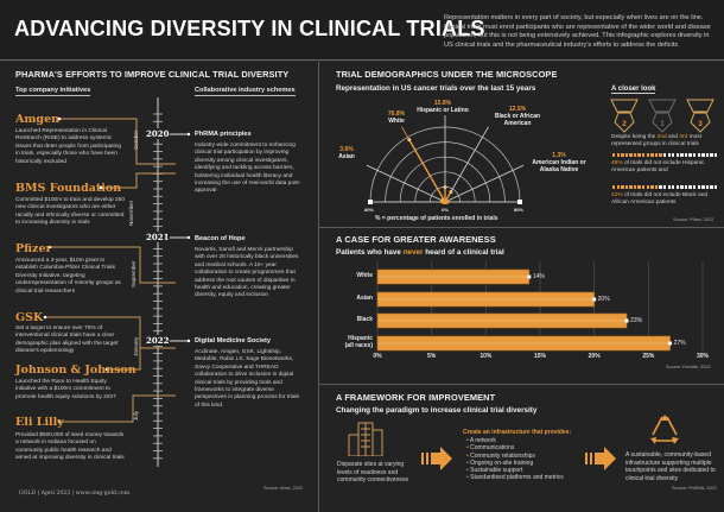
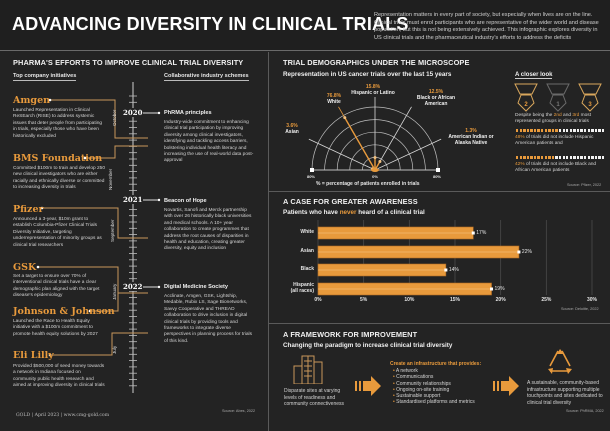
White: 14% -> 17%
Asian: 20% -> 22%
Black: 23% -> 14%
Hispanic (all races): 27% -> 19%
